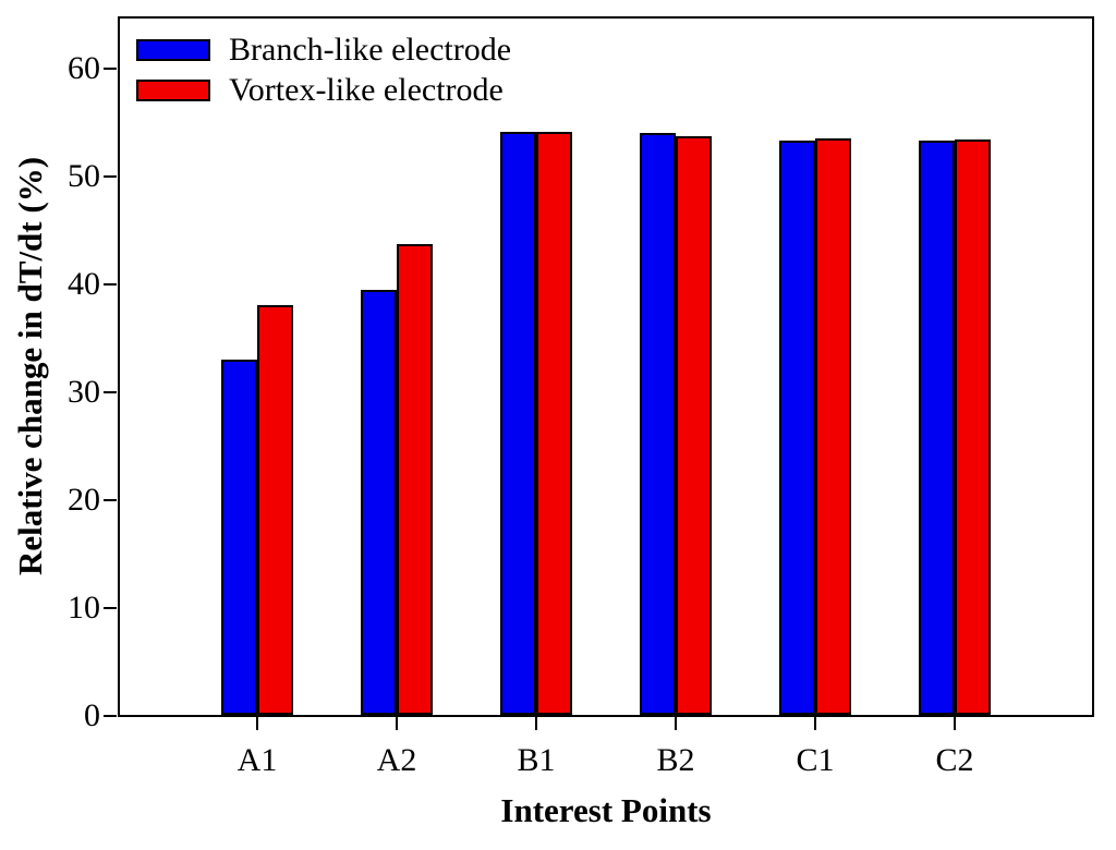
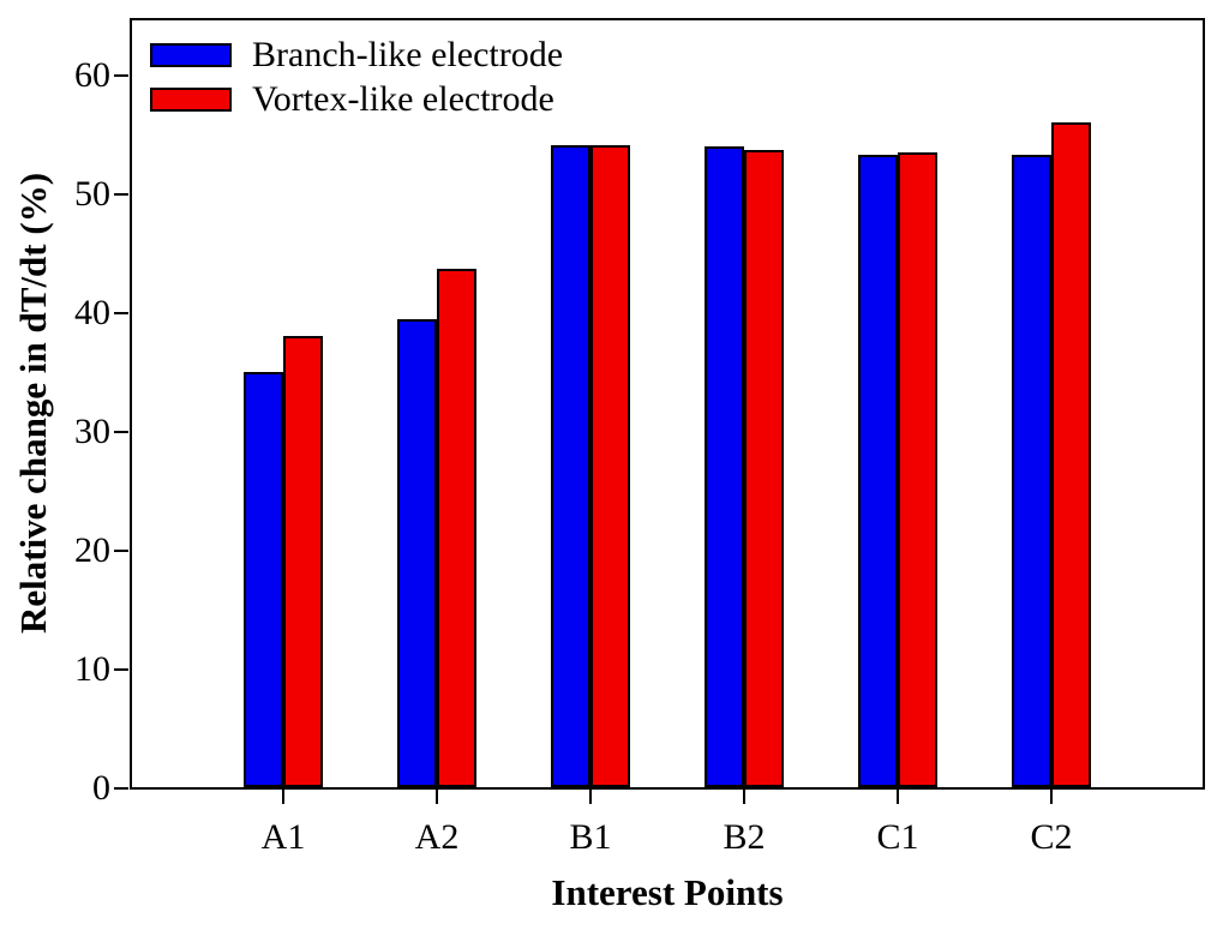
Branch-like electrode/A1: 33 -> 35
Vortex-like electrode/C2: 53 -> 56
